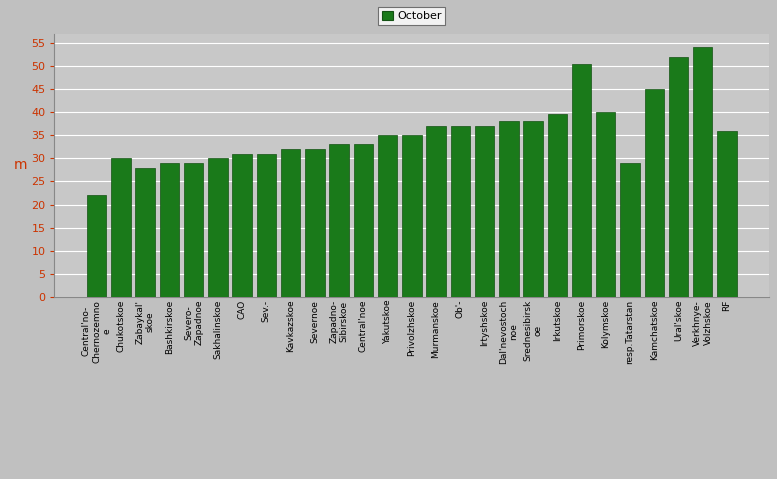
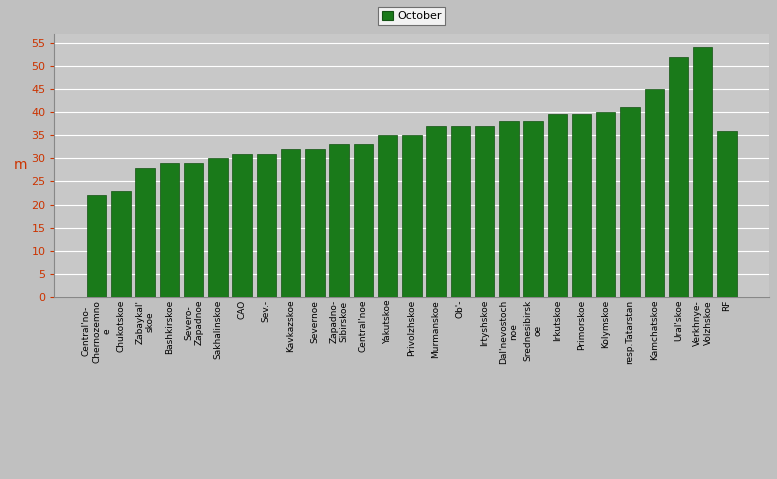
Chukotskoe: 30.0 -> 23.0
Primorskoe: 50.5 -> 39.5
resp.Tatarstan: 29.0 -> 41.0
